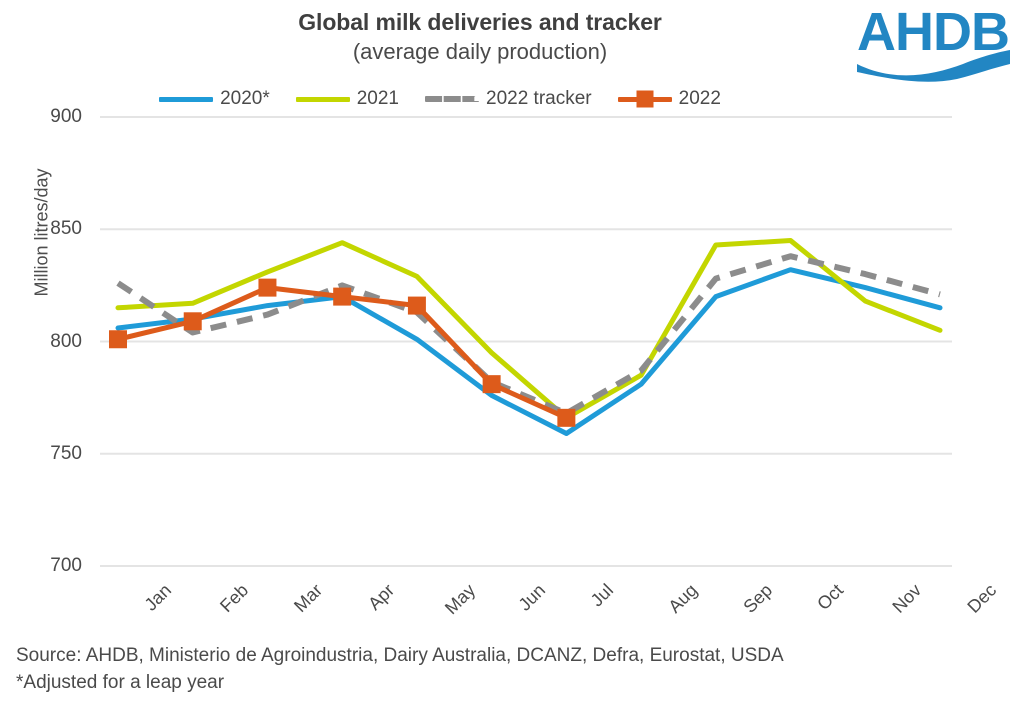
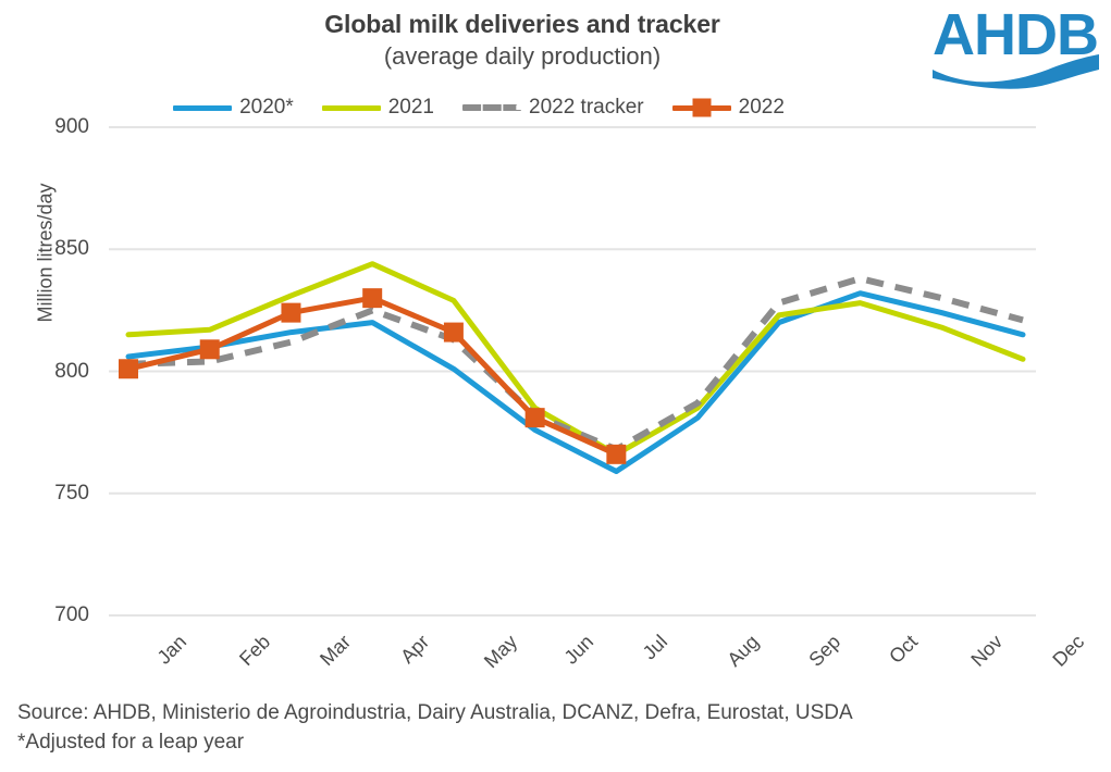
2022 tracker/Jan: 826 -> 803
2022/Apr: 820 -> 830
2021/Jun: 795 -> 785
2021/Sep: 843 -> 823
2021/Oct: 845 -> 828
